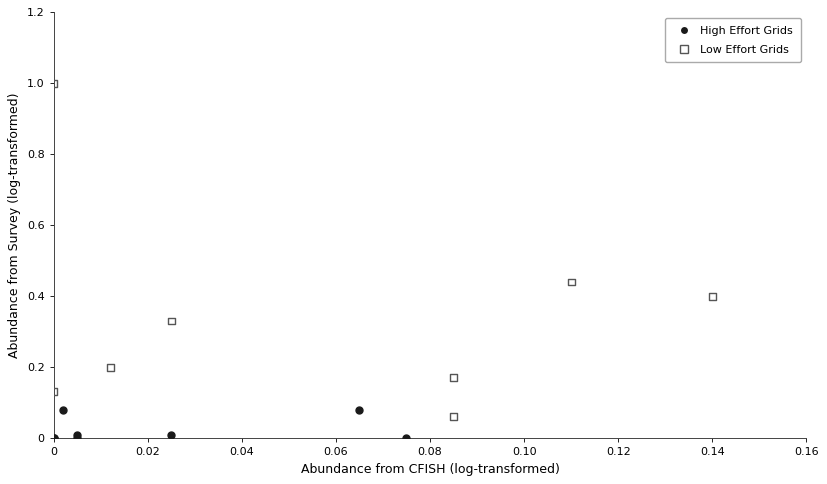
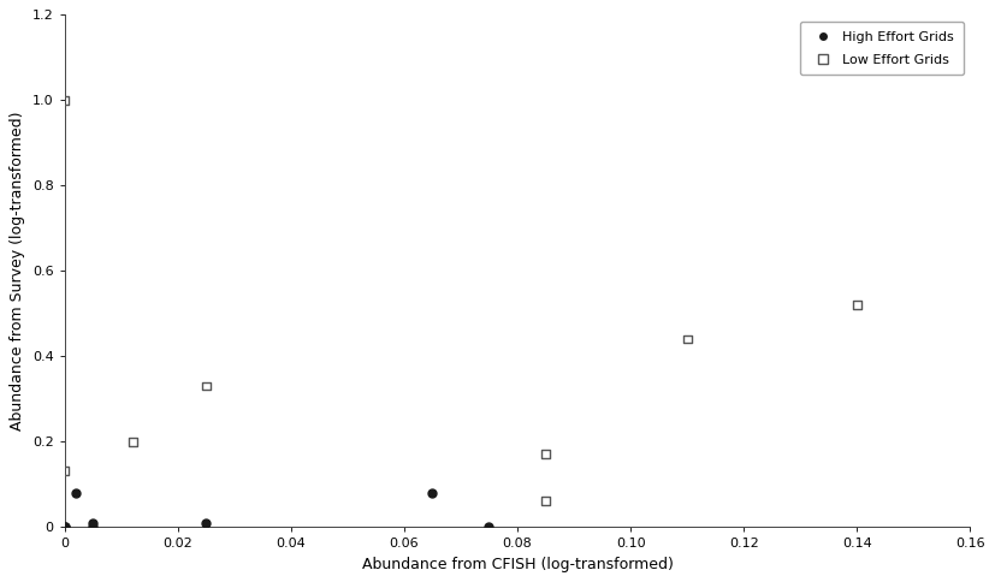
Low Effort Grids/0.14: 0.40 -> 0.52
